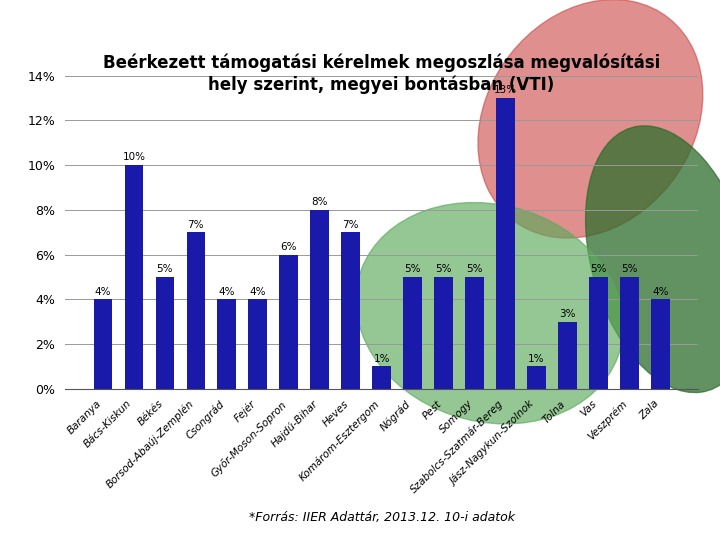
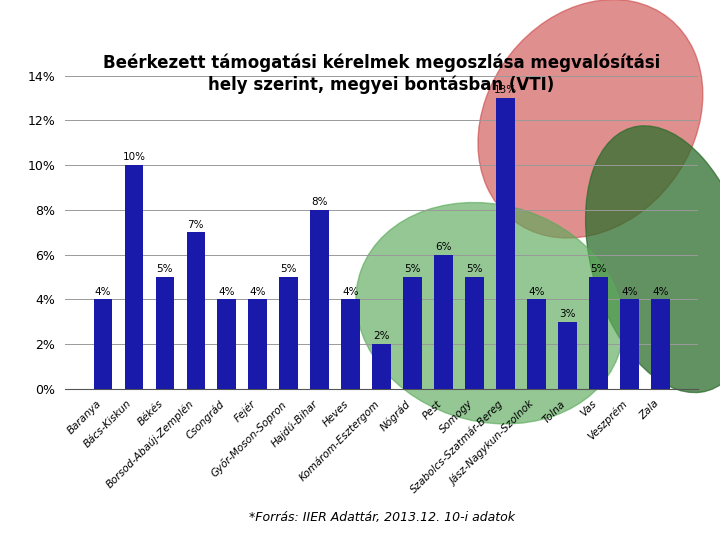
Győr-Moson-Sopron: 6% -> 5%
Heves: 7% -> 4%
Komárom-Esztergom: 1% -> 2%
Pest: 5% -> 6%
Jász-Nagykun-Szolnok: 1% -> 4%
Veszprém: 5% -> 4%
